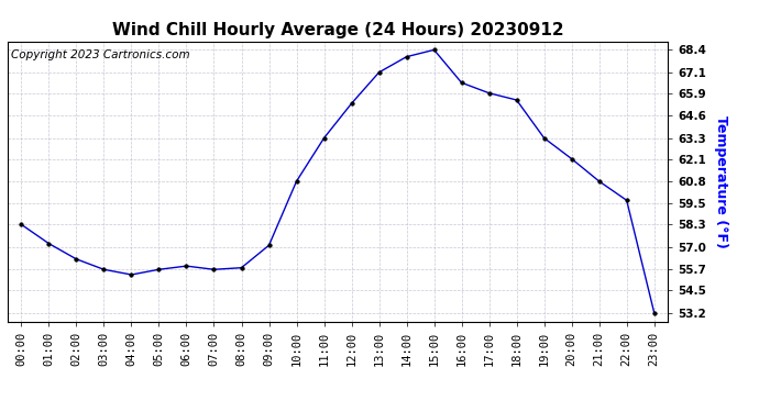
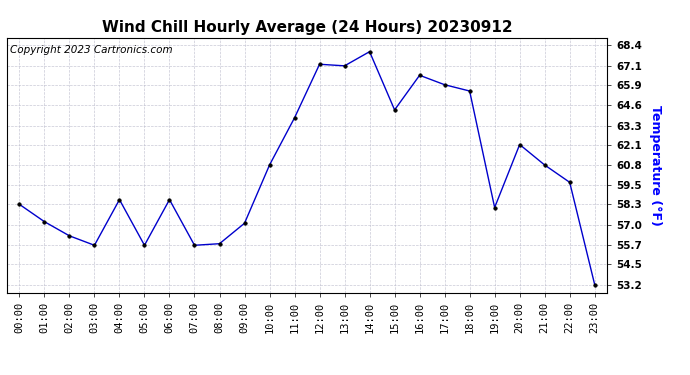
04:00: 55.4 -> 58.6
06:00: 55.9 -> 58.6
11:00: 63.3 -> 63.8
12:00: 65.3 -> 67.2
15:00: 68.4 -> 64.3
19:00: 63.3 -> 58.1
